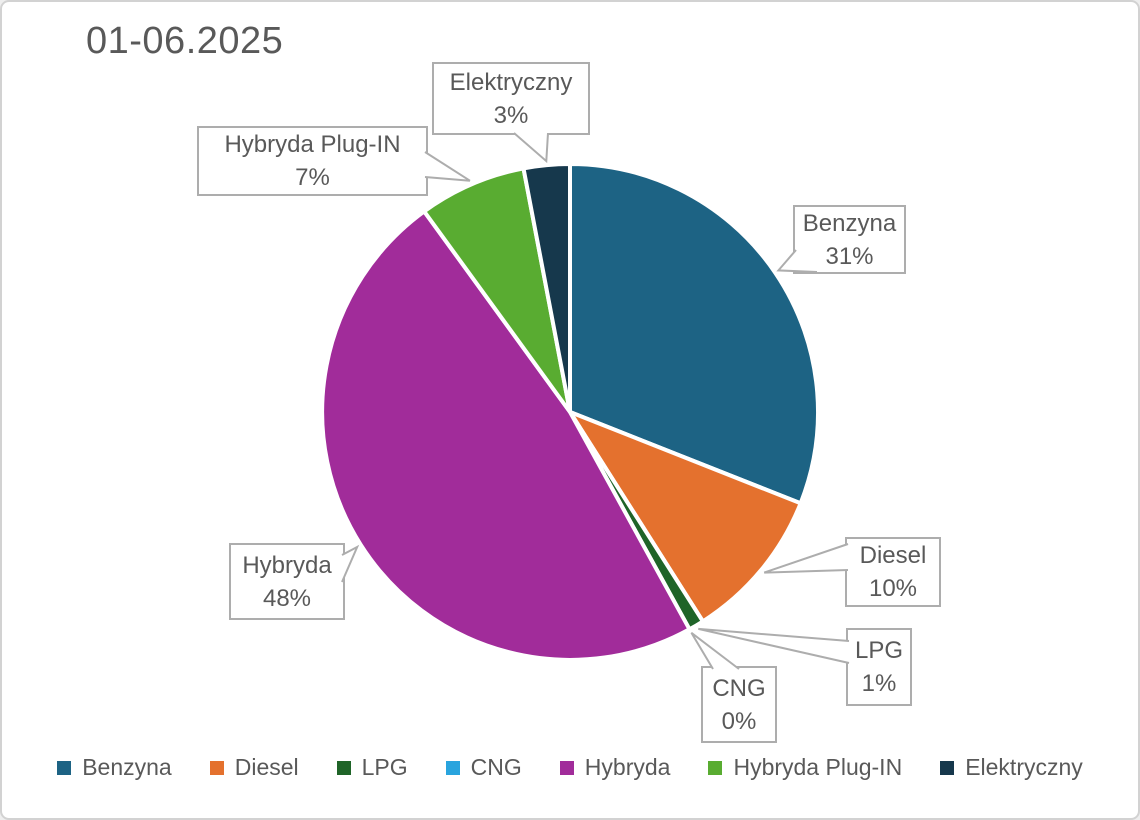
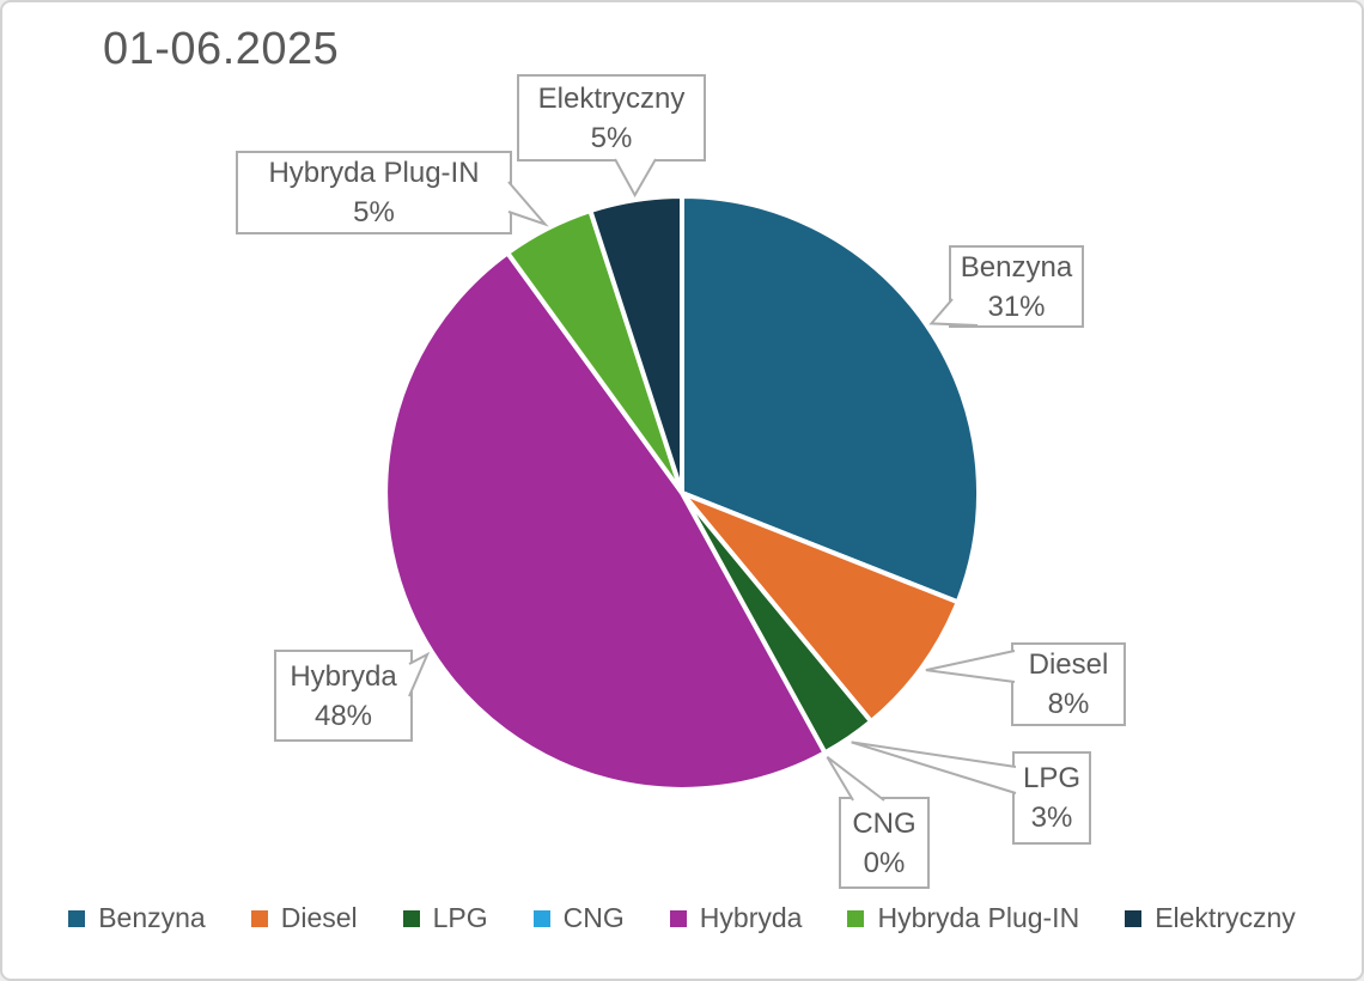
Diesel: 10% -> 8%
LPG: 1% -> 3%
Hybryda Plug-IN: 7% -> 5%
Elektryczny: 3% -> 5%
